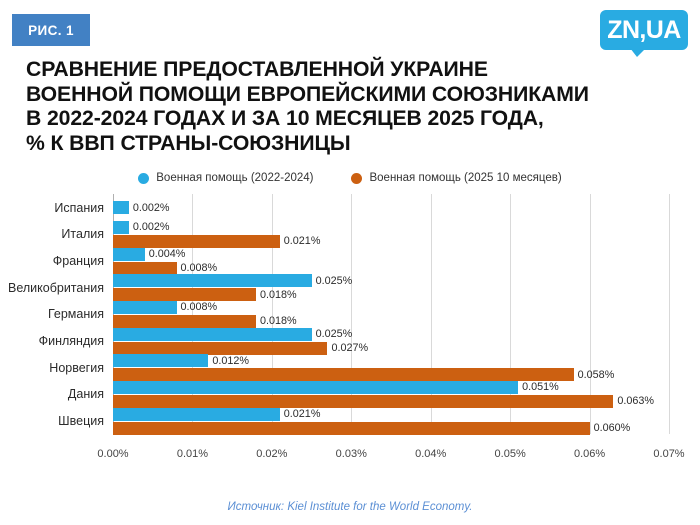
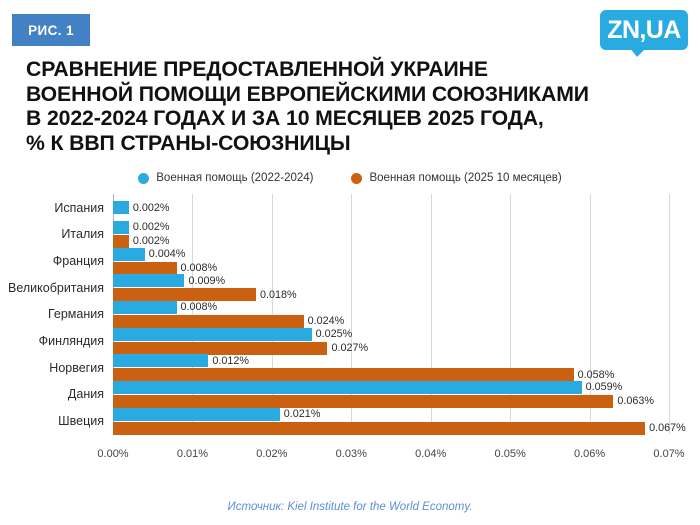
Военная помощь (2025 10 месяцев)/Италия: 0.021% -> 0.002%
Военная помощь (2022-2024)/Великобритания: 0.025% -> 0.009%
Военная помощь (2025 10 месяцев)/Германия: 0.018% -> 0.024%
Военная помощь (2022-2024)/Дания: 0.051% -> 0.059%
Военная помощь (2025 10 месяцев)/Швеция: 0.060% -> 0.067%
